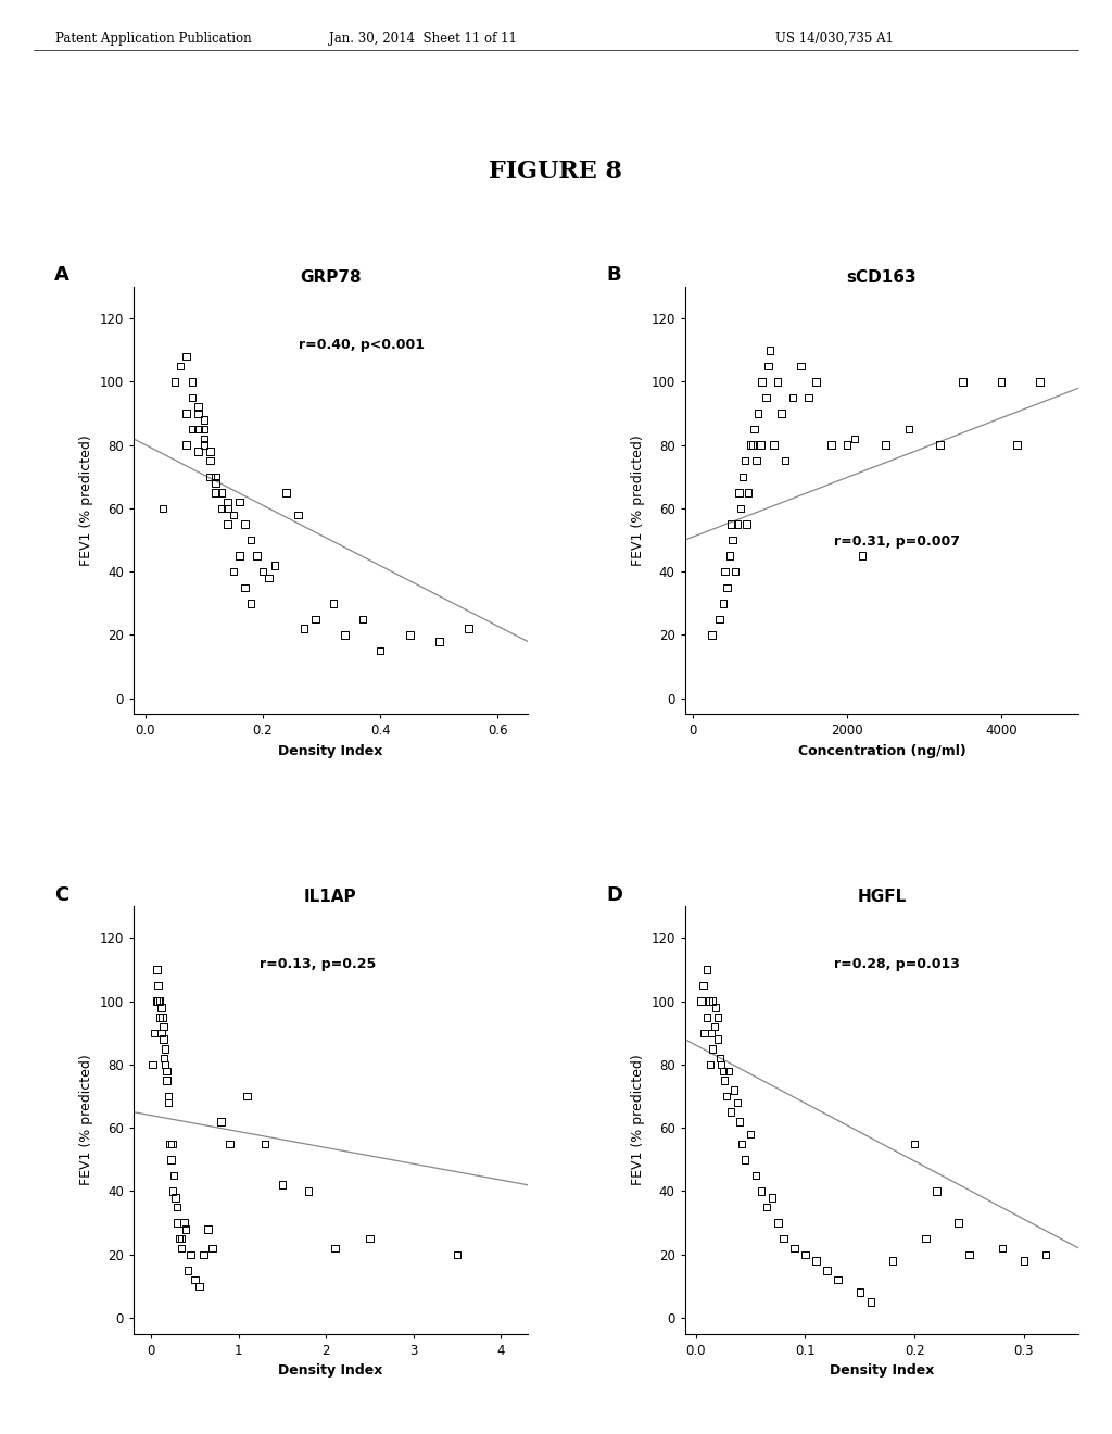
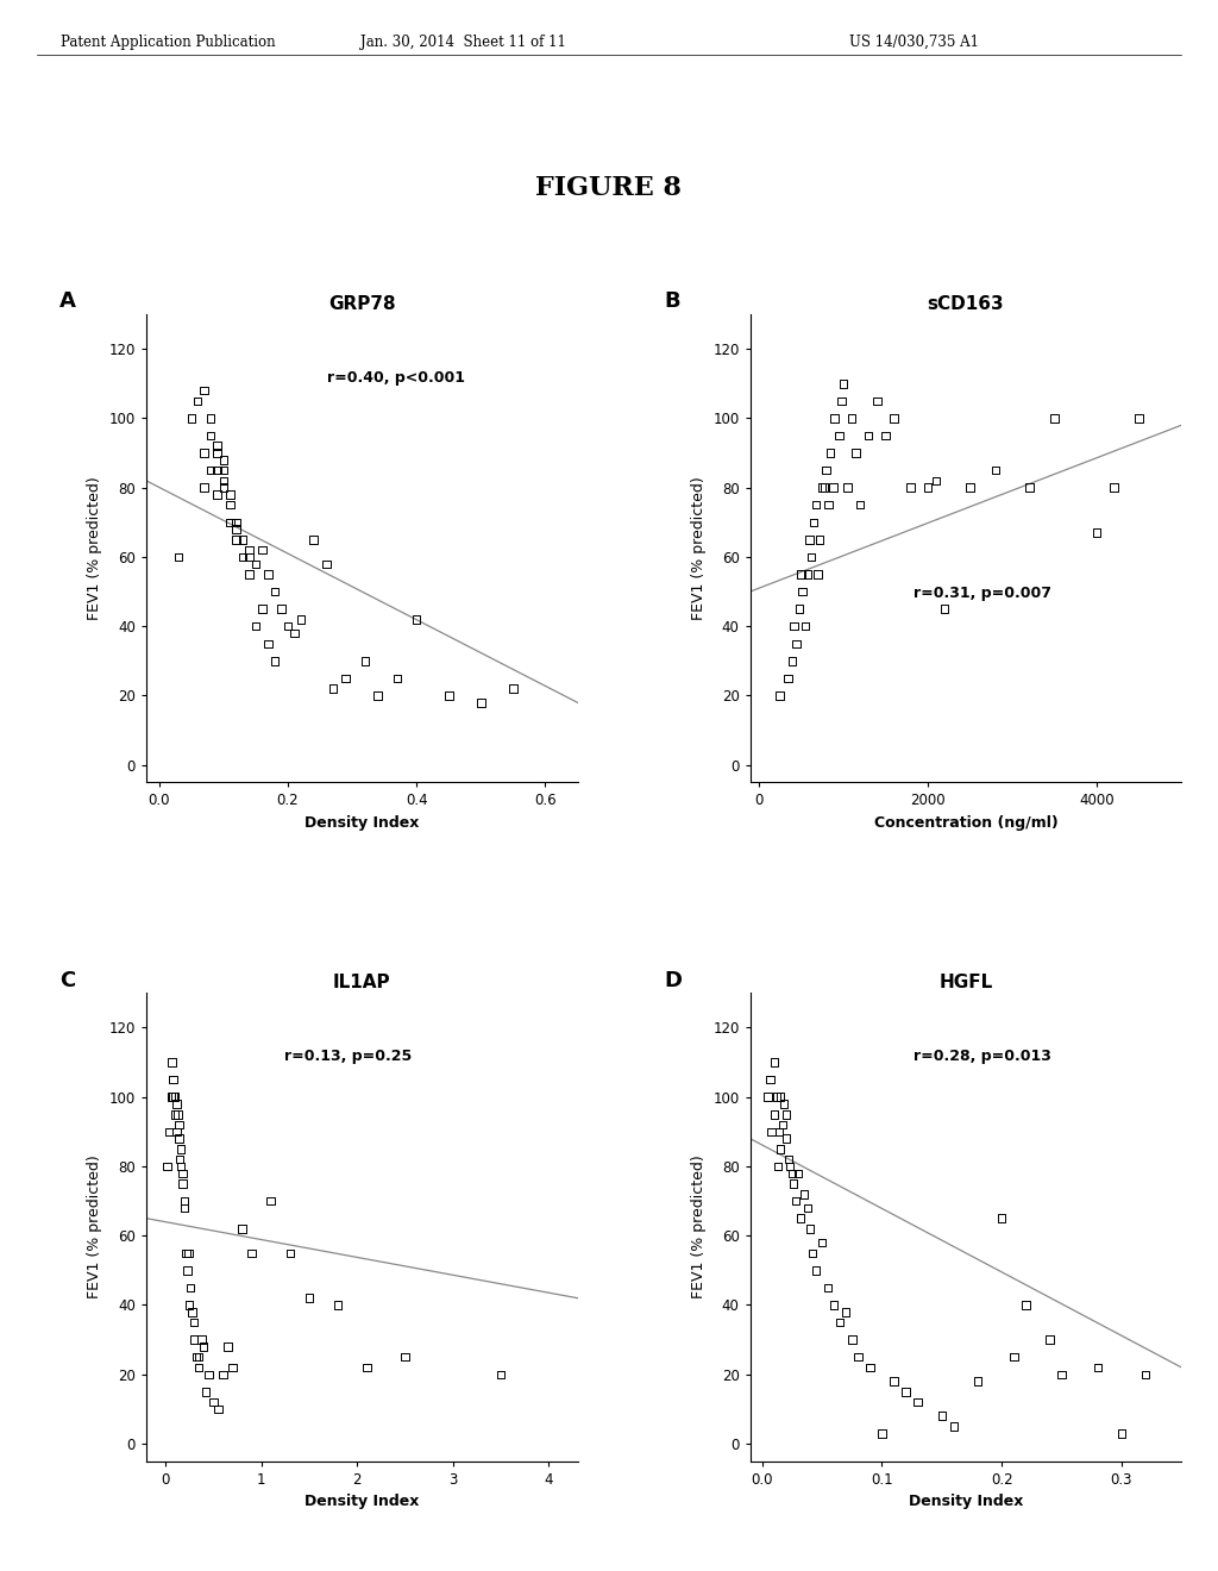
GRP78/0.4: 15 -> 42
sCD163/4000: 100 -> 67
HGFL/0.1: 20 -> 3
HGFL/0.2: 55 -> 65
HGFL/0.3: 18 -> 3
